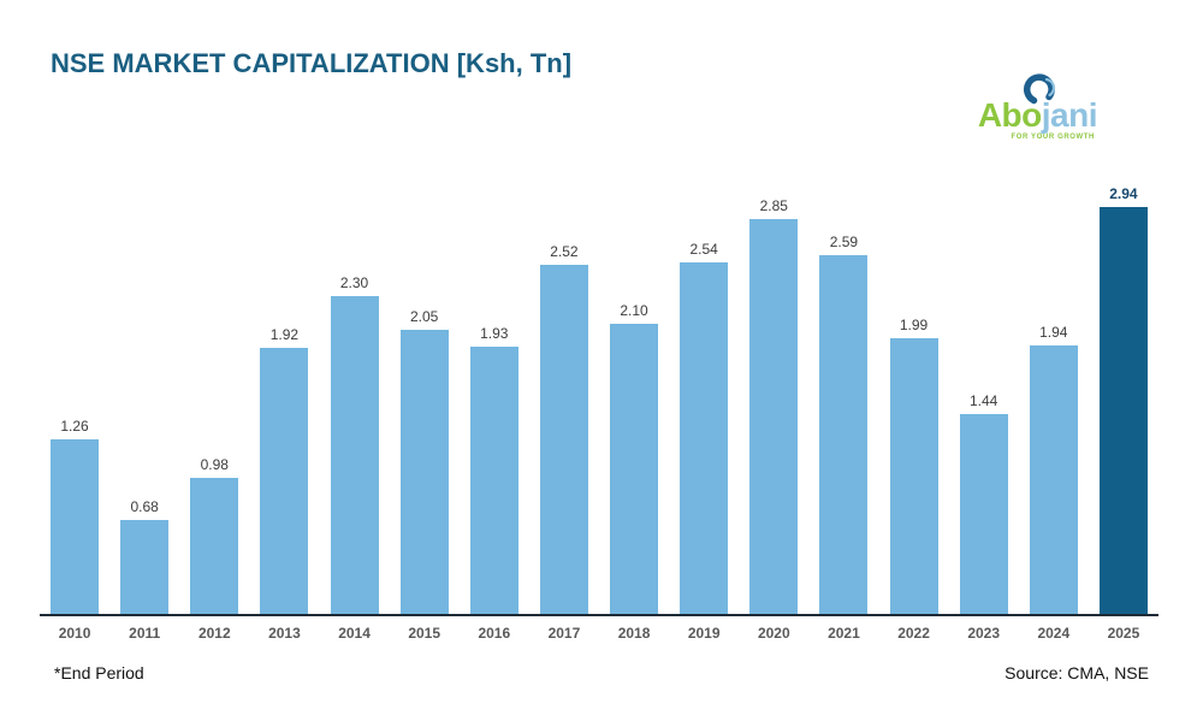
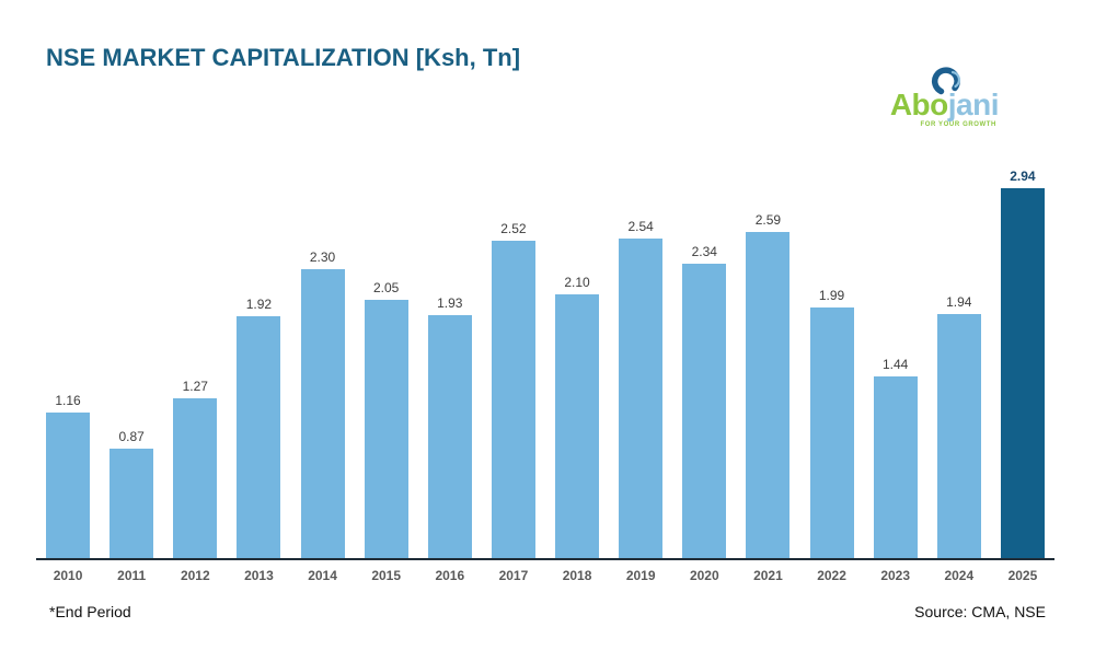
2010: 1.26 -> 1.16
2011: 0.68 -> 0.87
2012: 0.98 -> 1.27
2020: 2.85 -> 2.34
